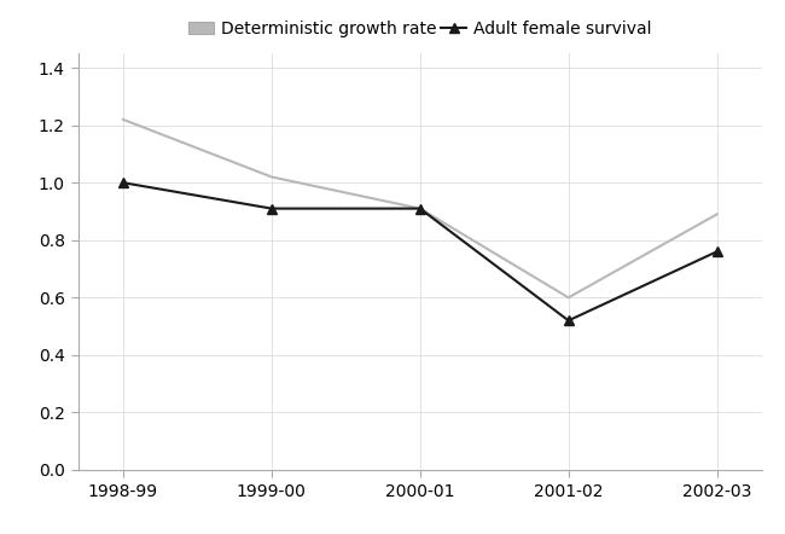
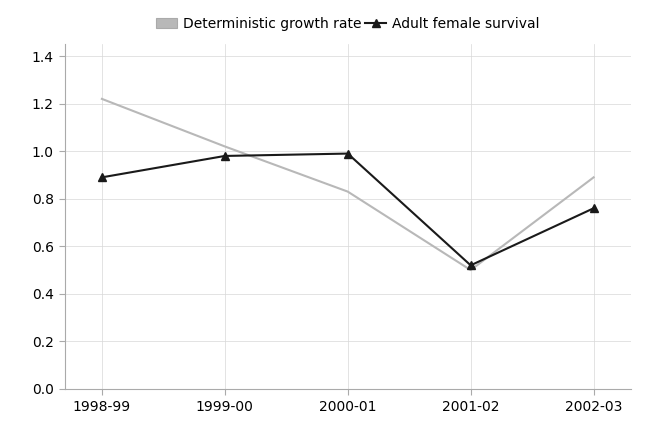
Adult female survival/1998-99: 1.00 -> 0.89
Adult female survival/1999-00: 0.91 -> 0.98
Deterministic growth rate/2000-01: 0.91 -> 0.83
Adult female survival/2000-01: 0.91 -> 0.99
Deterministic growth rate/2001-02: 0.60 -> 0.50
